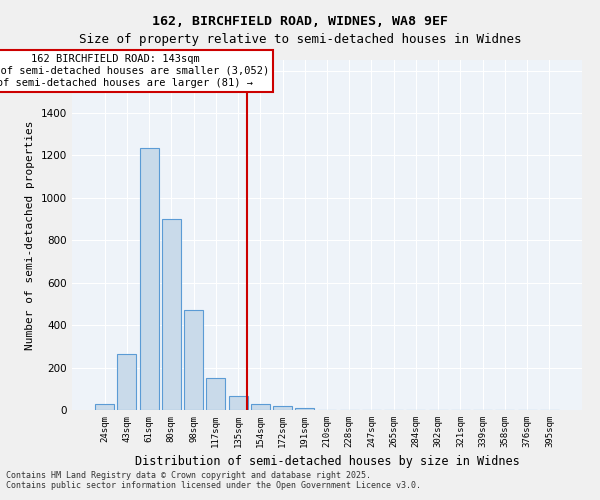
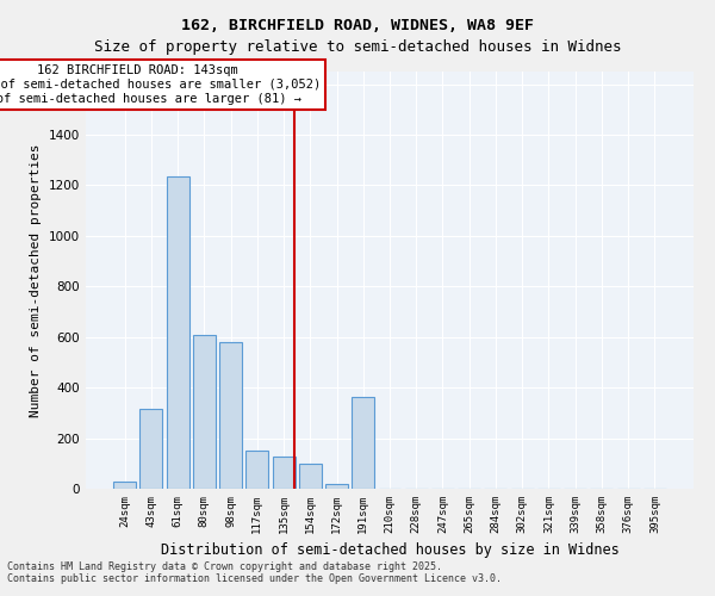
43sqm: 265 -> 315
80sqm: 900 -> 610
98sqm: 470 -> 580
135sqm: 65 -> 125
154sqm: 30 -> 100
191sqm: 10 -> 365
